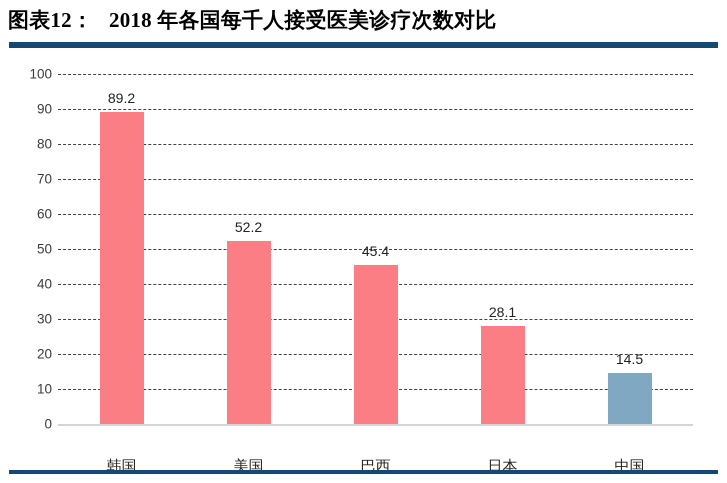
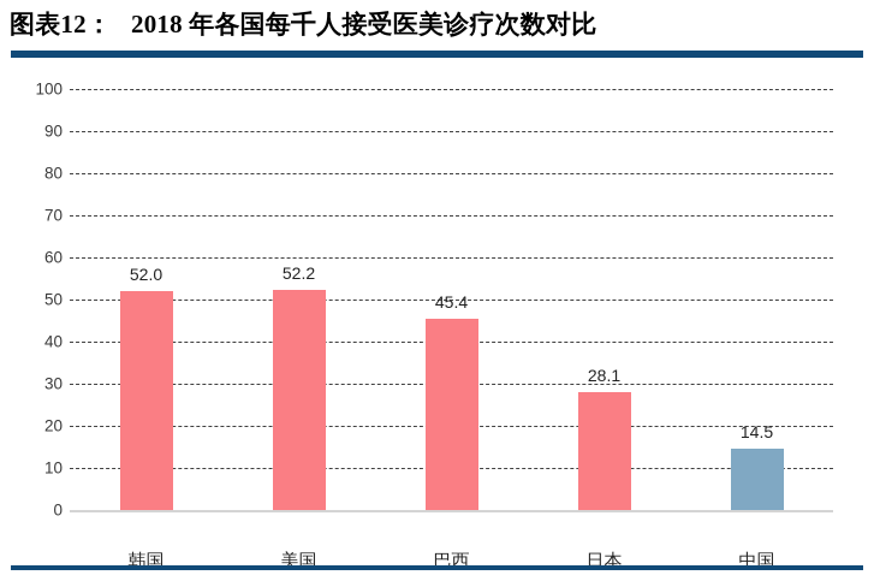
韩国: 89.2 -> 52.0
